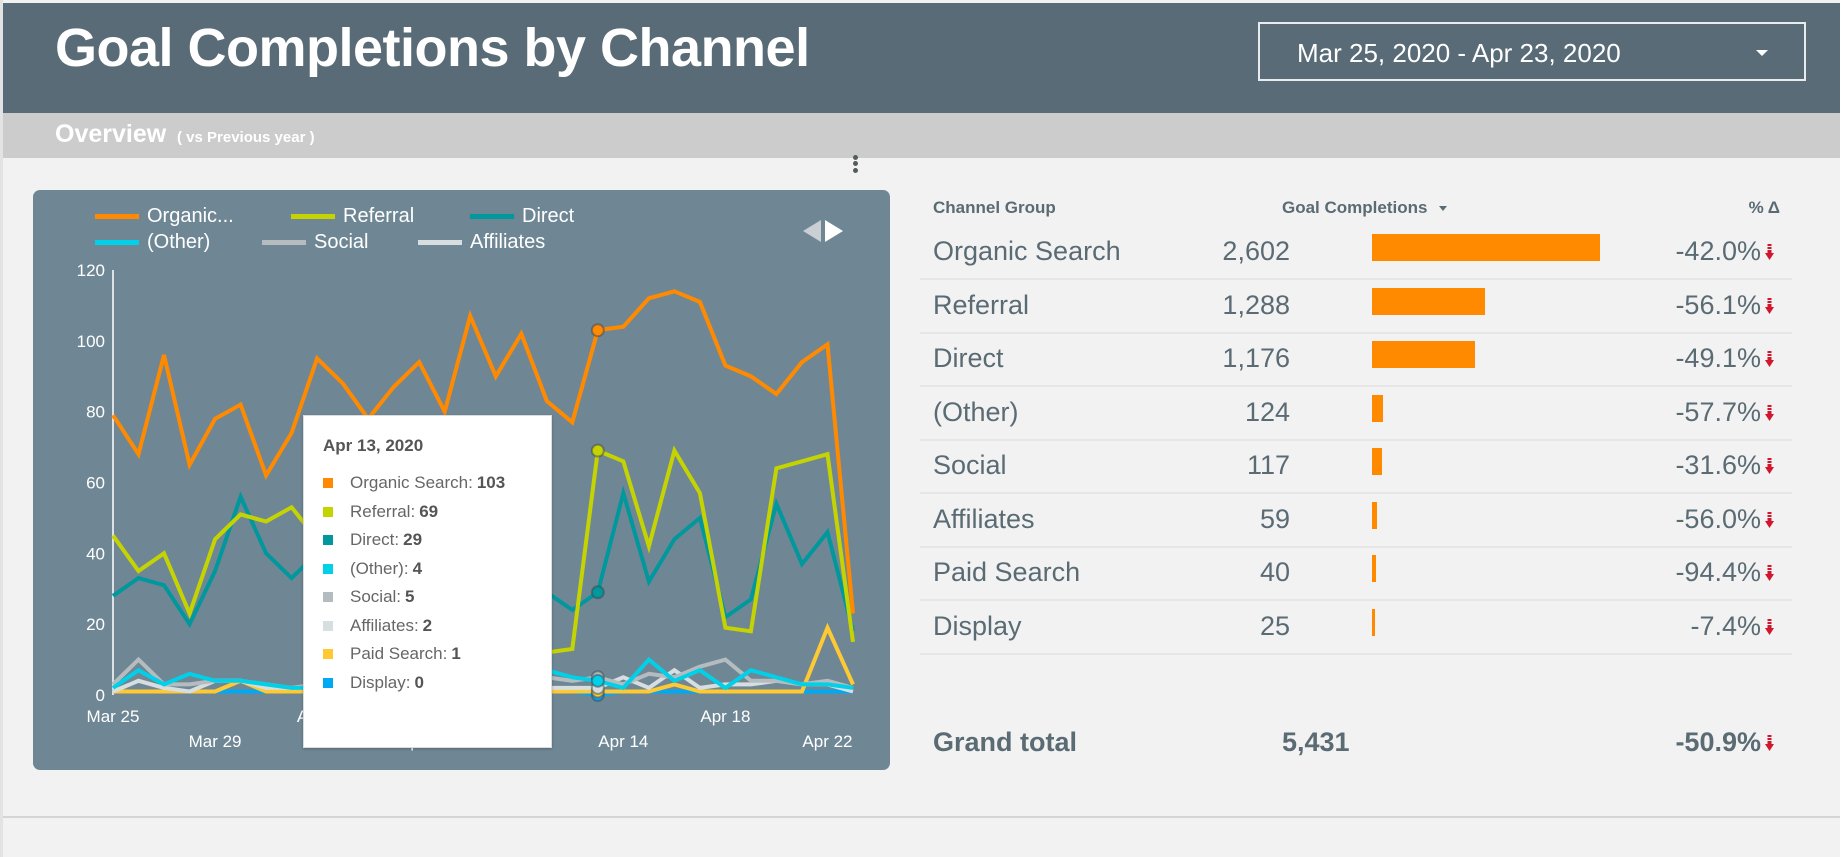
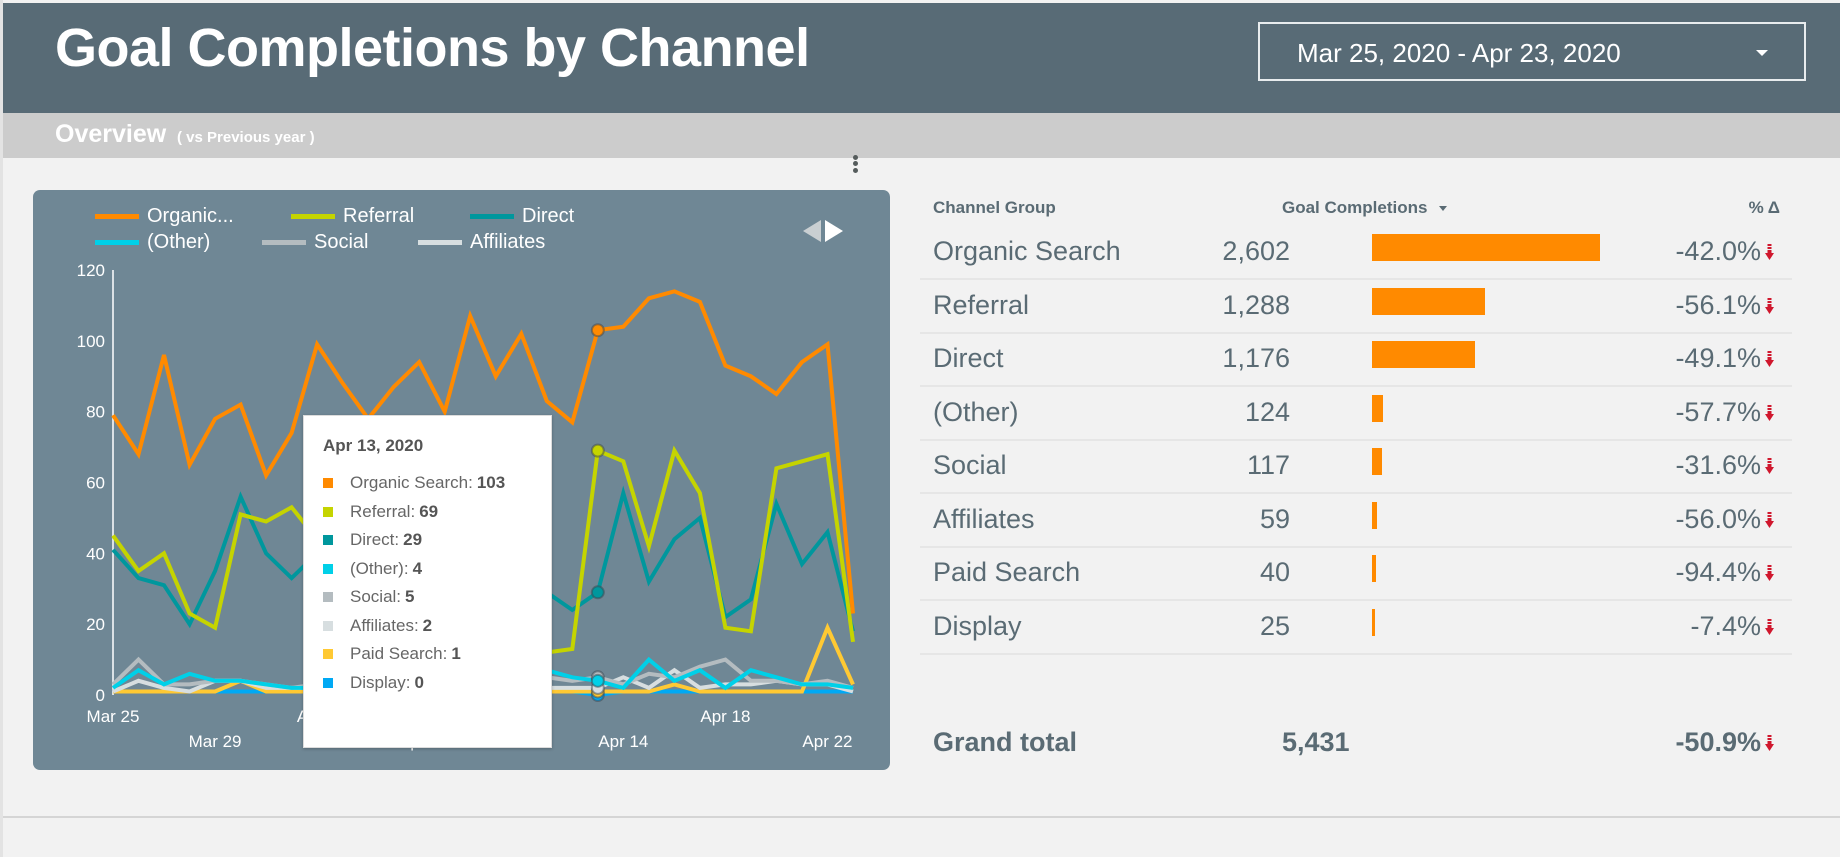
Direct/Mar 25: 28 -> 41
Referral/Mar 29: 44 -> 19
Organic Search/Apr 2: 95 -> 99
